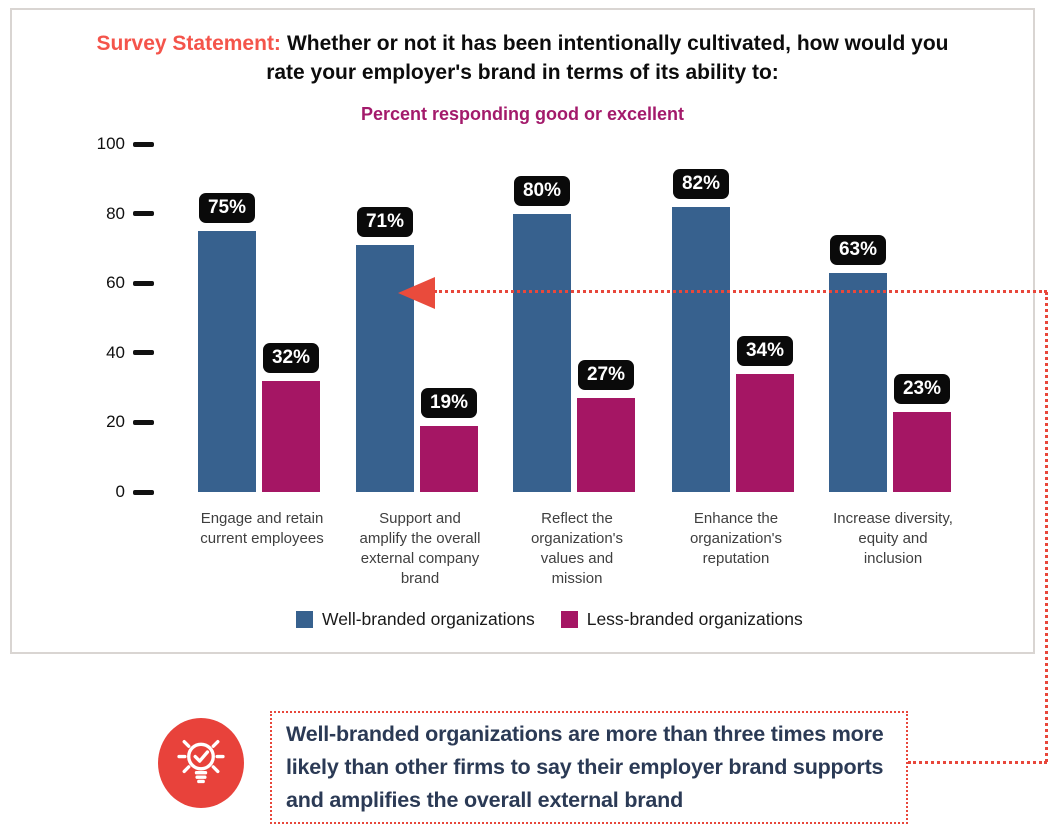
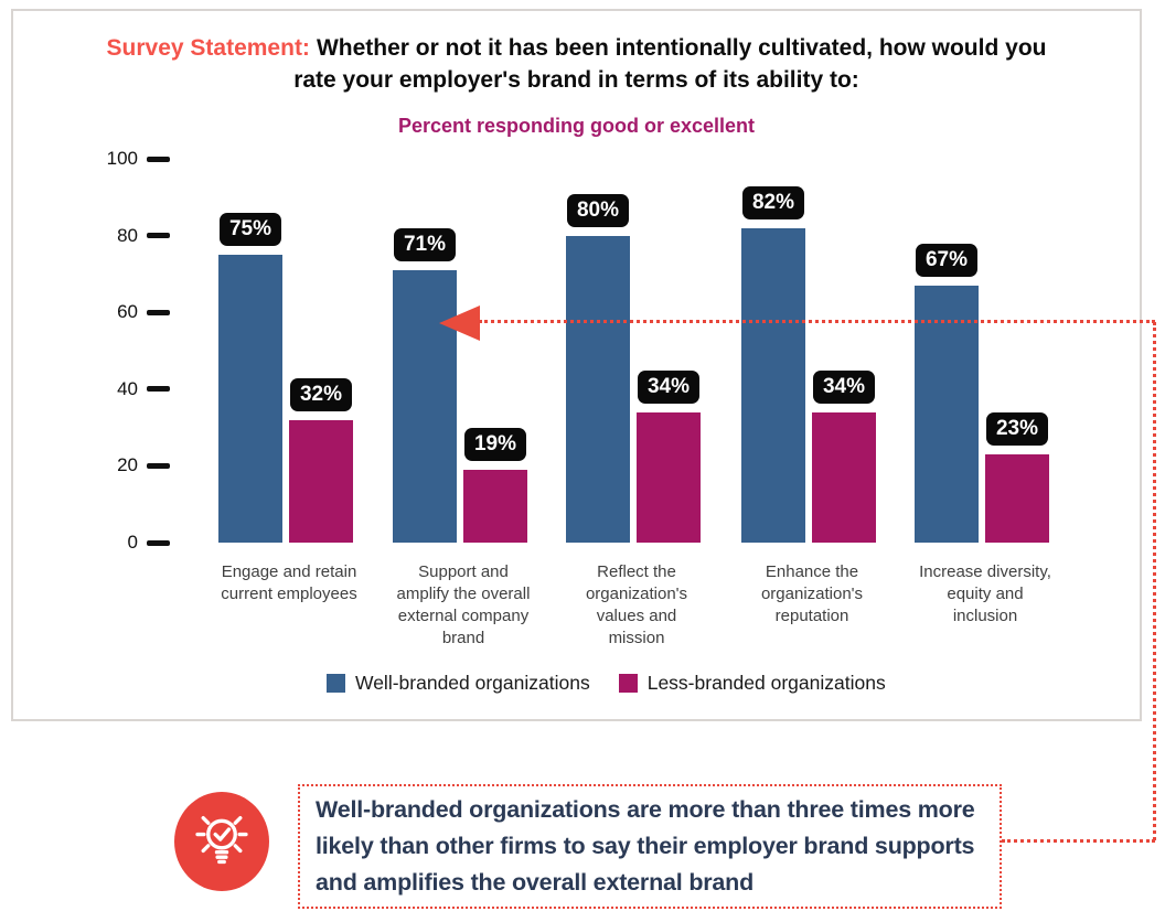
Less-branded organizations/Reflect the organization's values and mission: 27% -> 34%
Well-branded organizations/Increase diversity, equity and inclusion: 63% -> 67%
